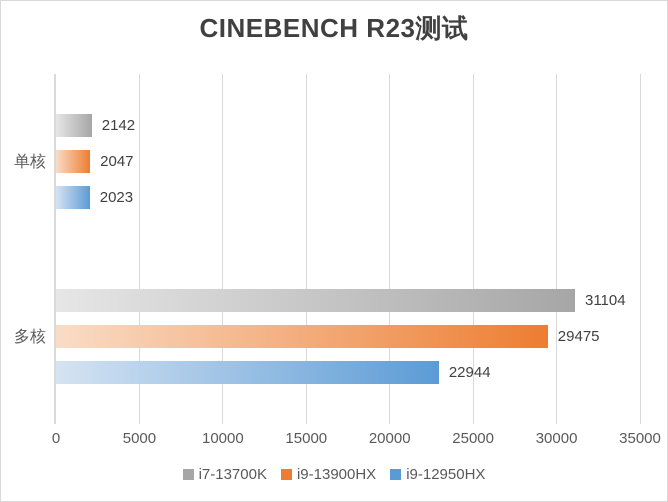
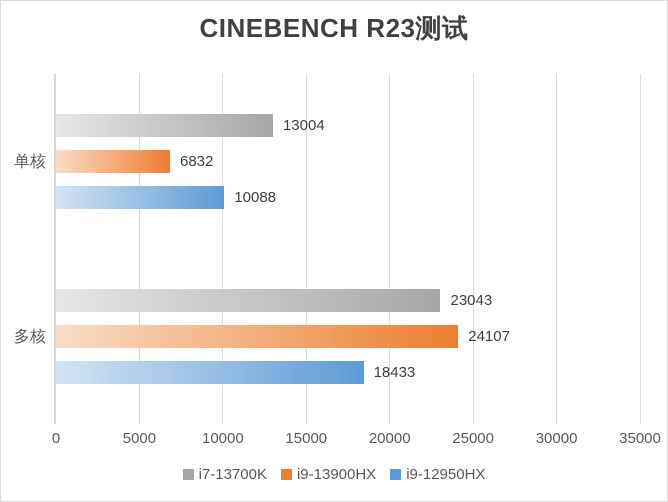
i7-13700K/单核: 2142 -> 13004
i9-13900HX/单核: 2047 -> 6832
i9-12950HX/单核: 2023 -> 10088
i7-13700K/多核: 31104 -> 23043
i9-13900HX/多核: 29475 -> 24107
i9-12950HX/多核: 22944 -> 18433
